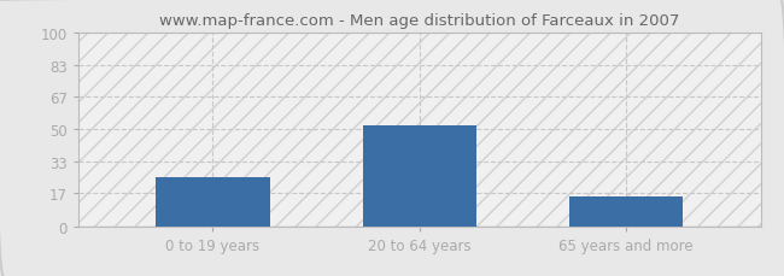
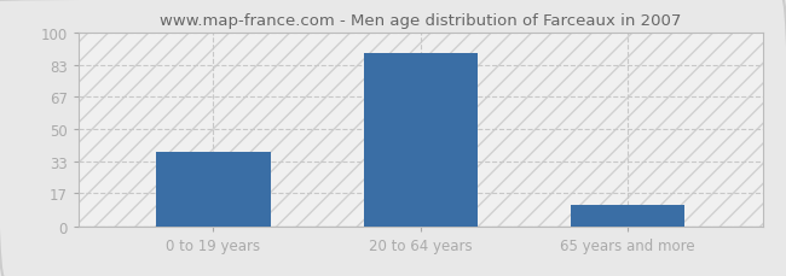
0 to 19 years: 25 -> 38
20 to 64 years: 52 -> 89
65 years and more: 15 -> 11
